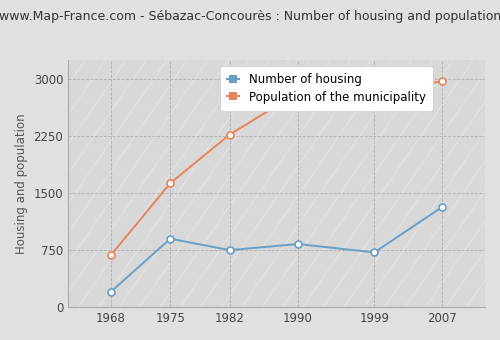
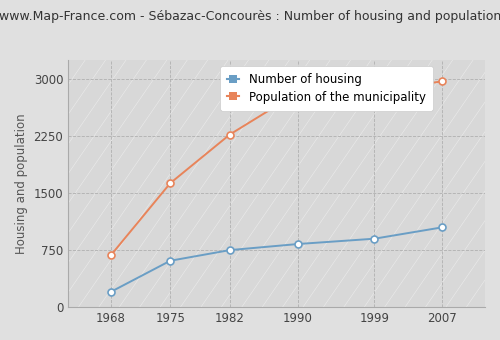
Number of housing/1975: 900 -> 610
Number of housing/1999: 720 -> 900
Number of housing/2007: 1320 -> 1050
